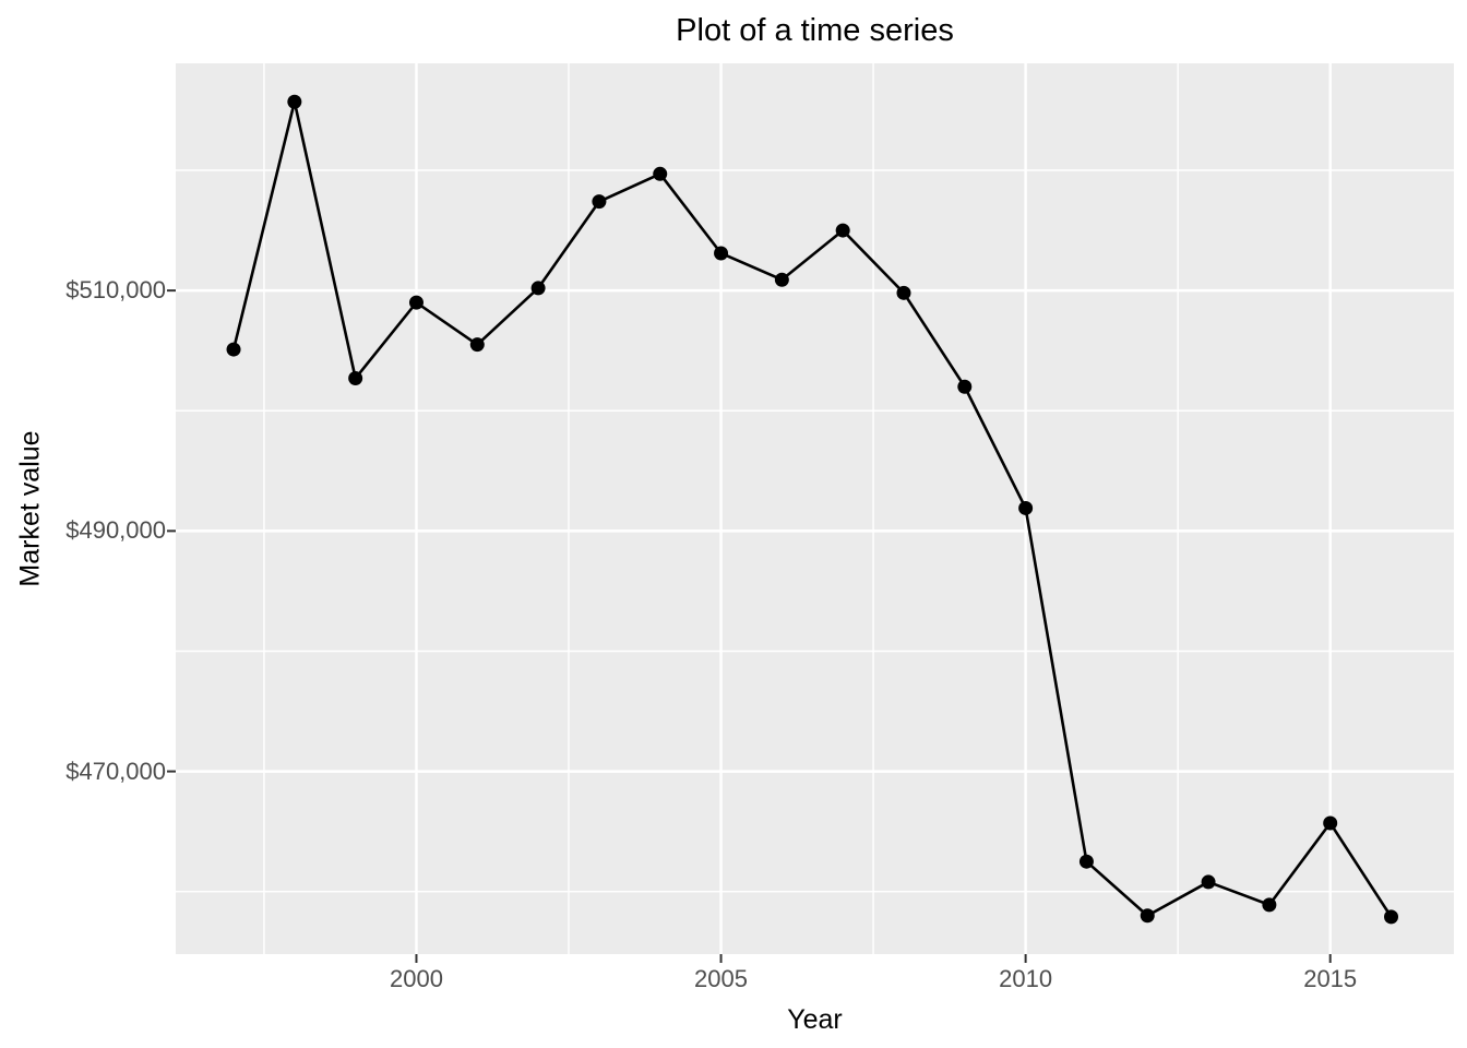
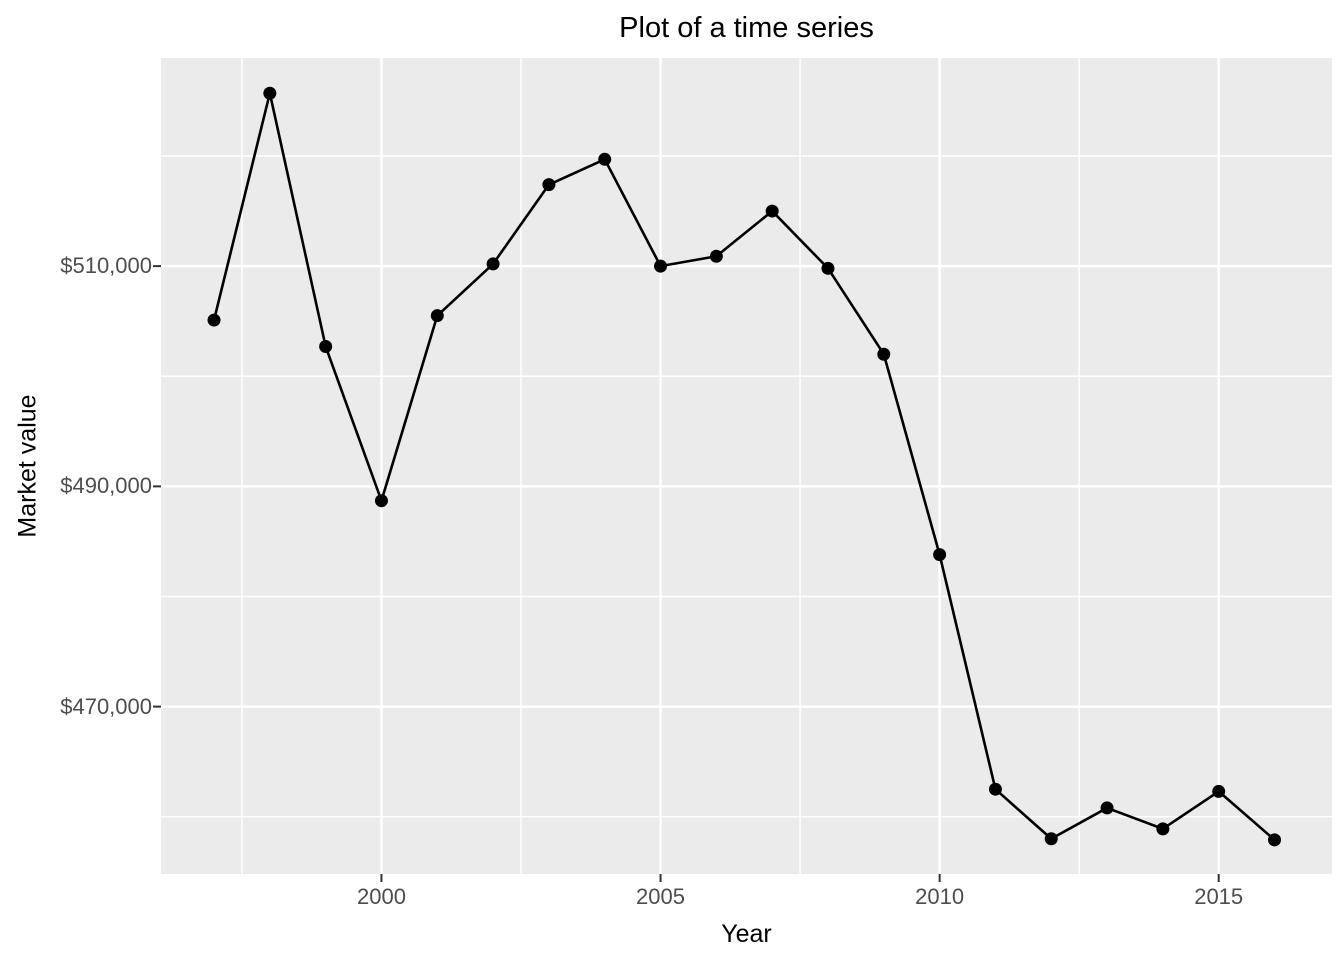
2000: $509000 -> $488700
2005: $513100 -> $510000
2010: $491900 -> $483800
2015: $465700 -> $462300
